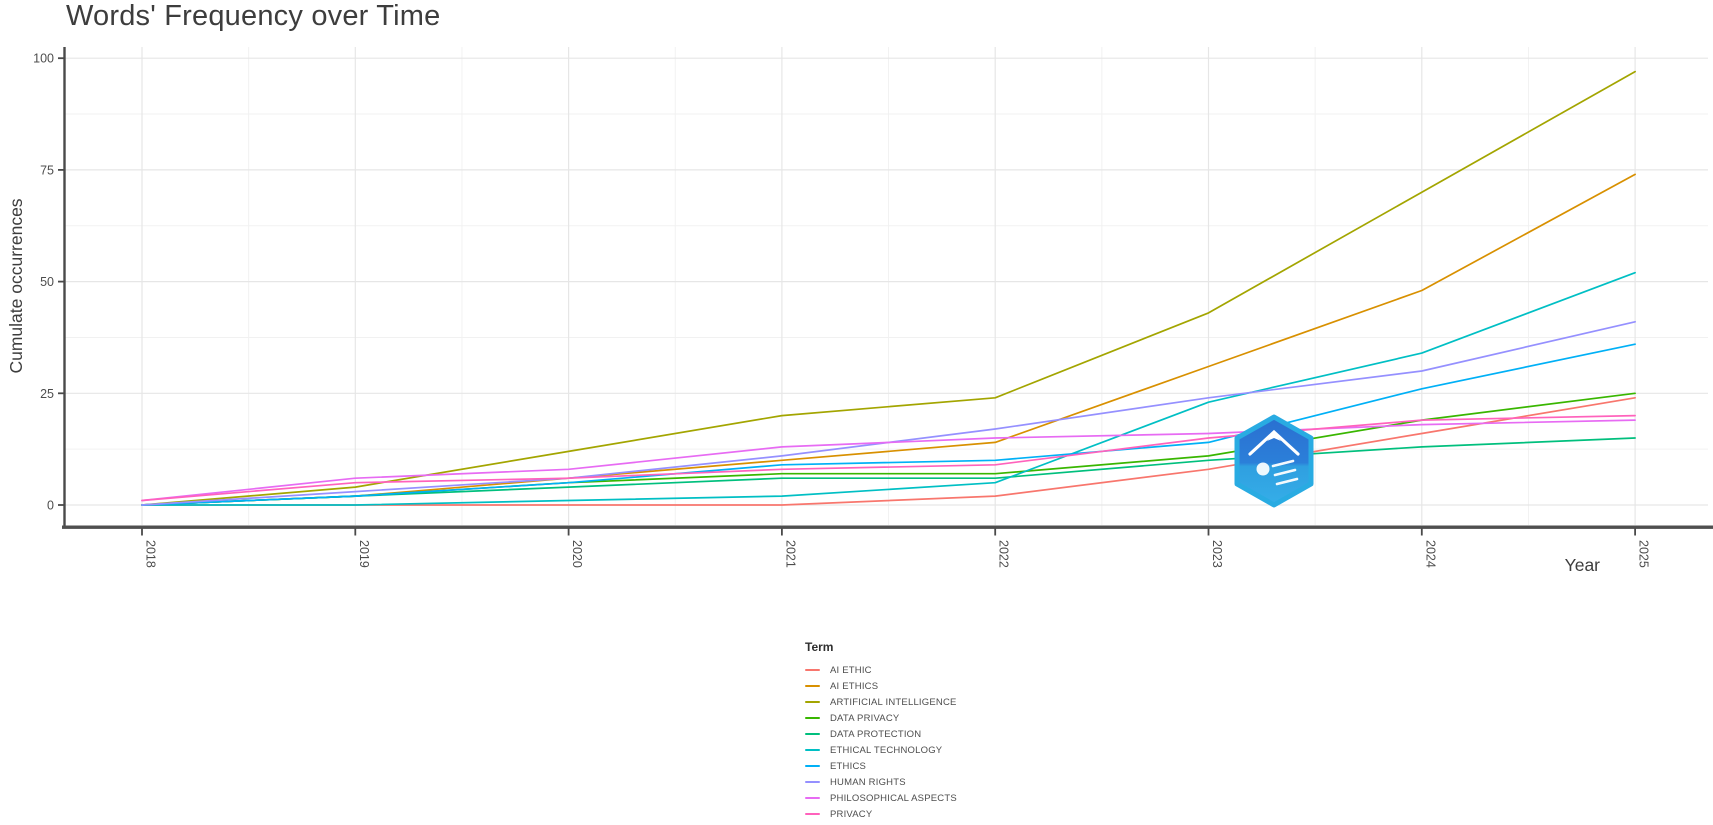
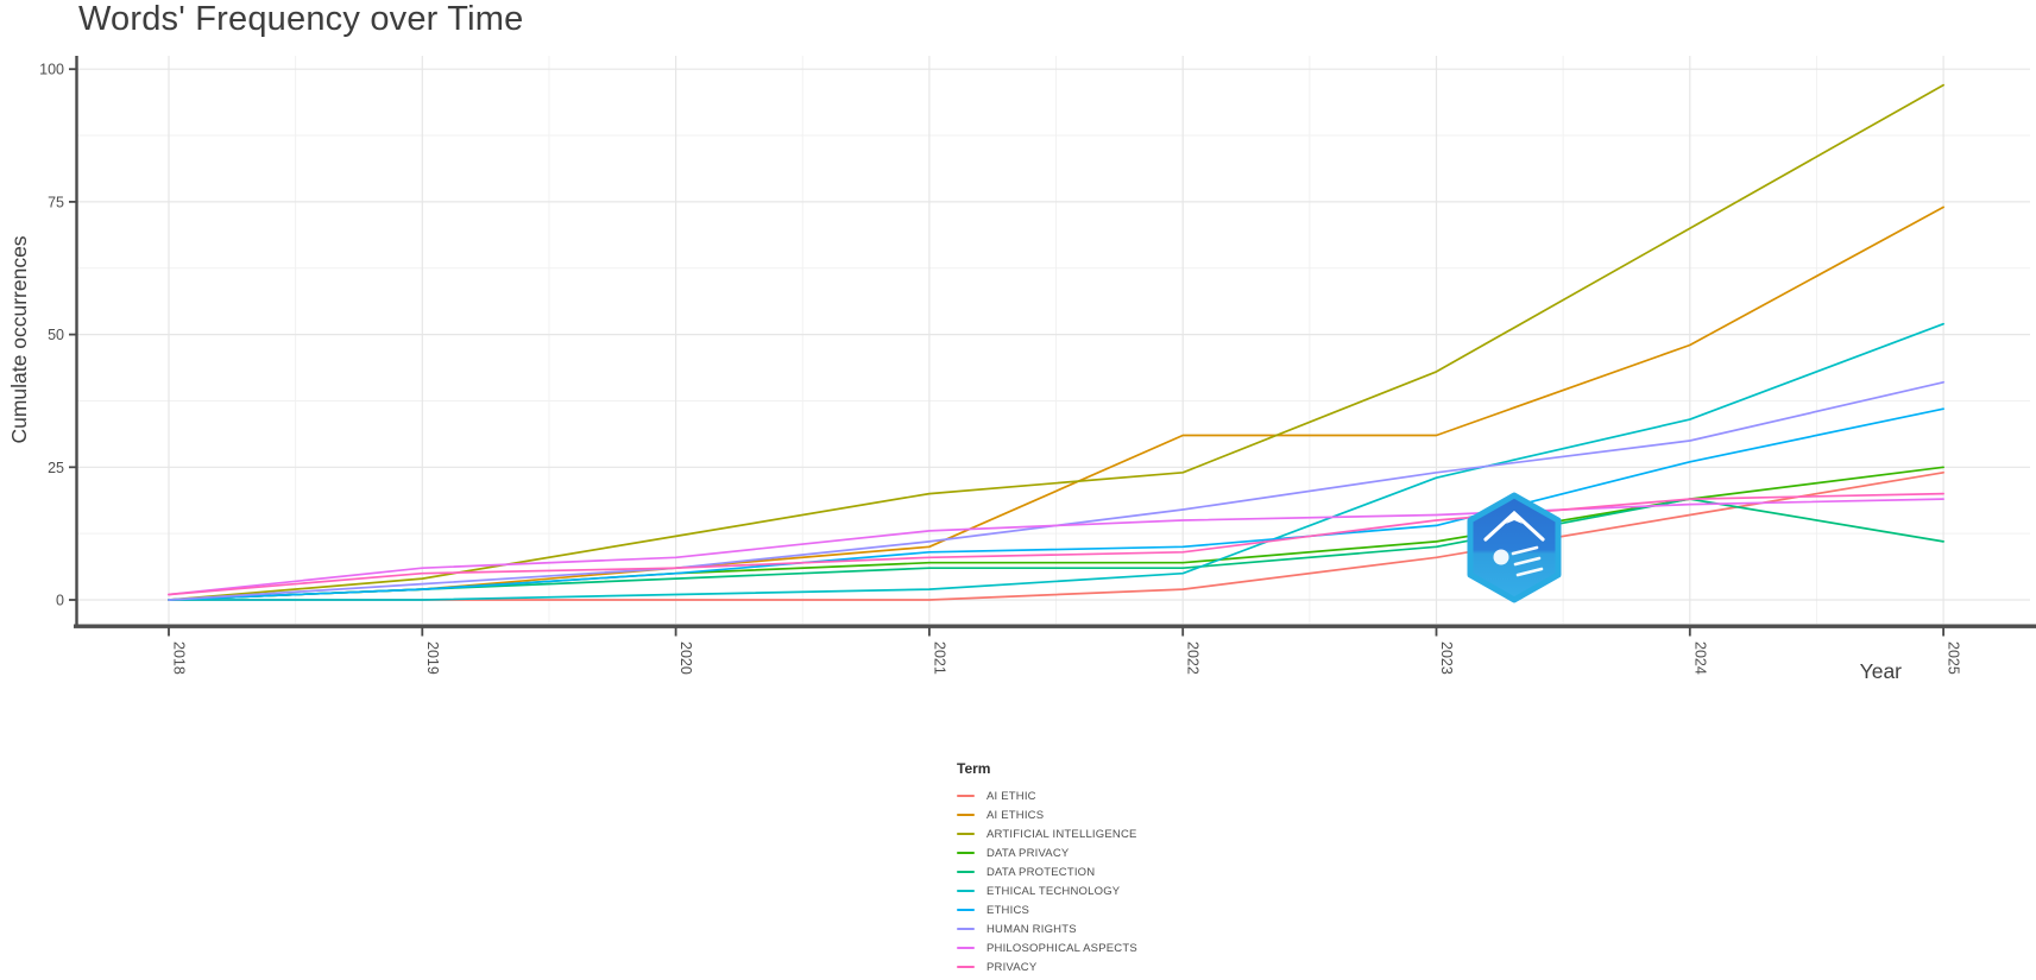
AI ETHICS/2022: 14 -> 31
DATA PROTECTION/2024: 13 -> 19
DATA PROTECTION/2025: 15 -> 11
